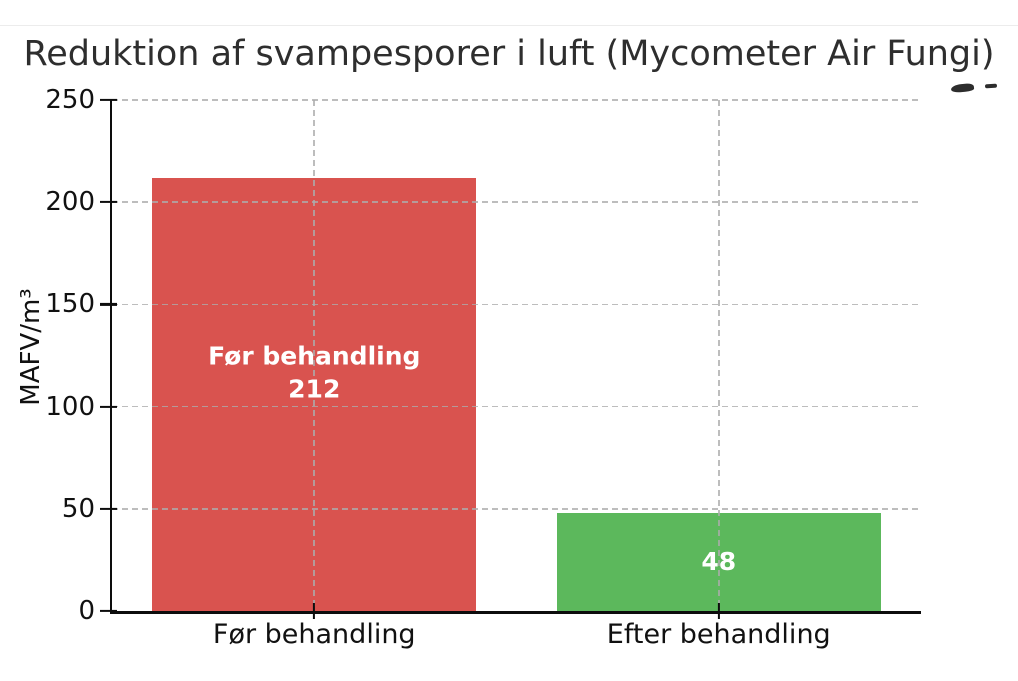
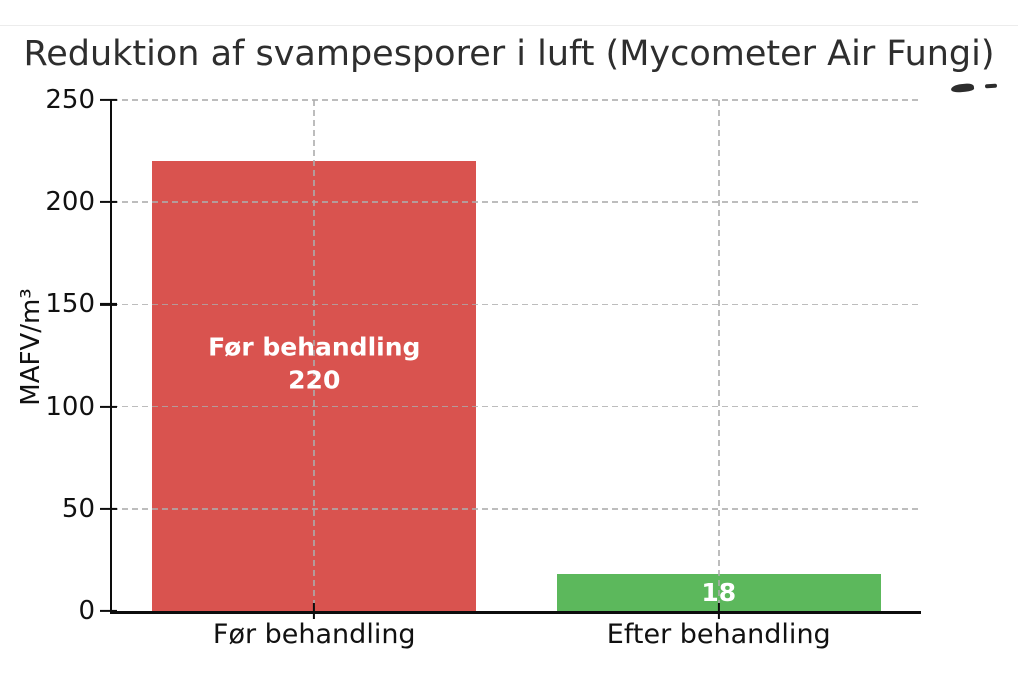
Før behandling: 212 -> 220
Efter behandling: 48 -> 18
